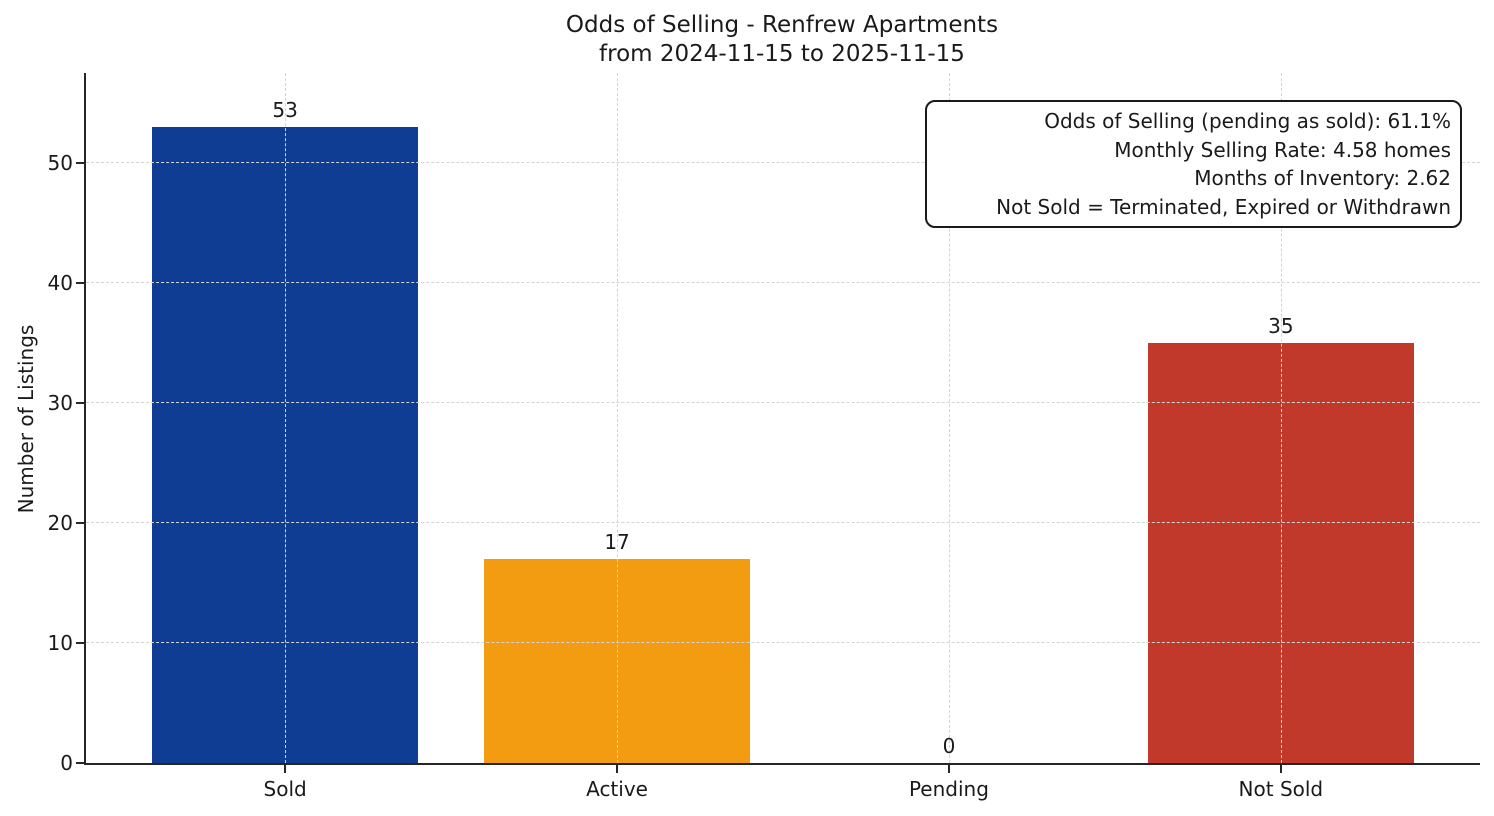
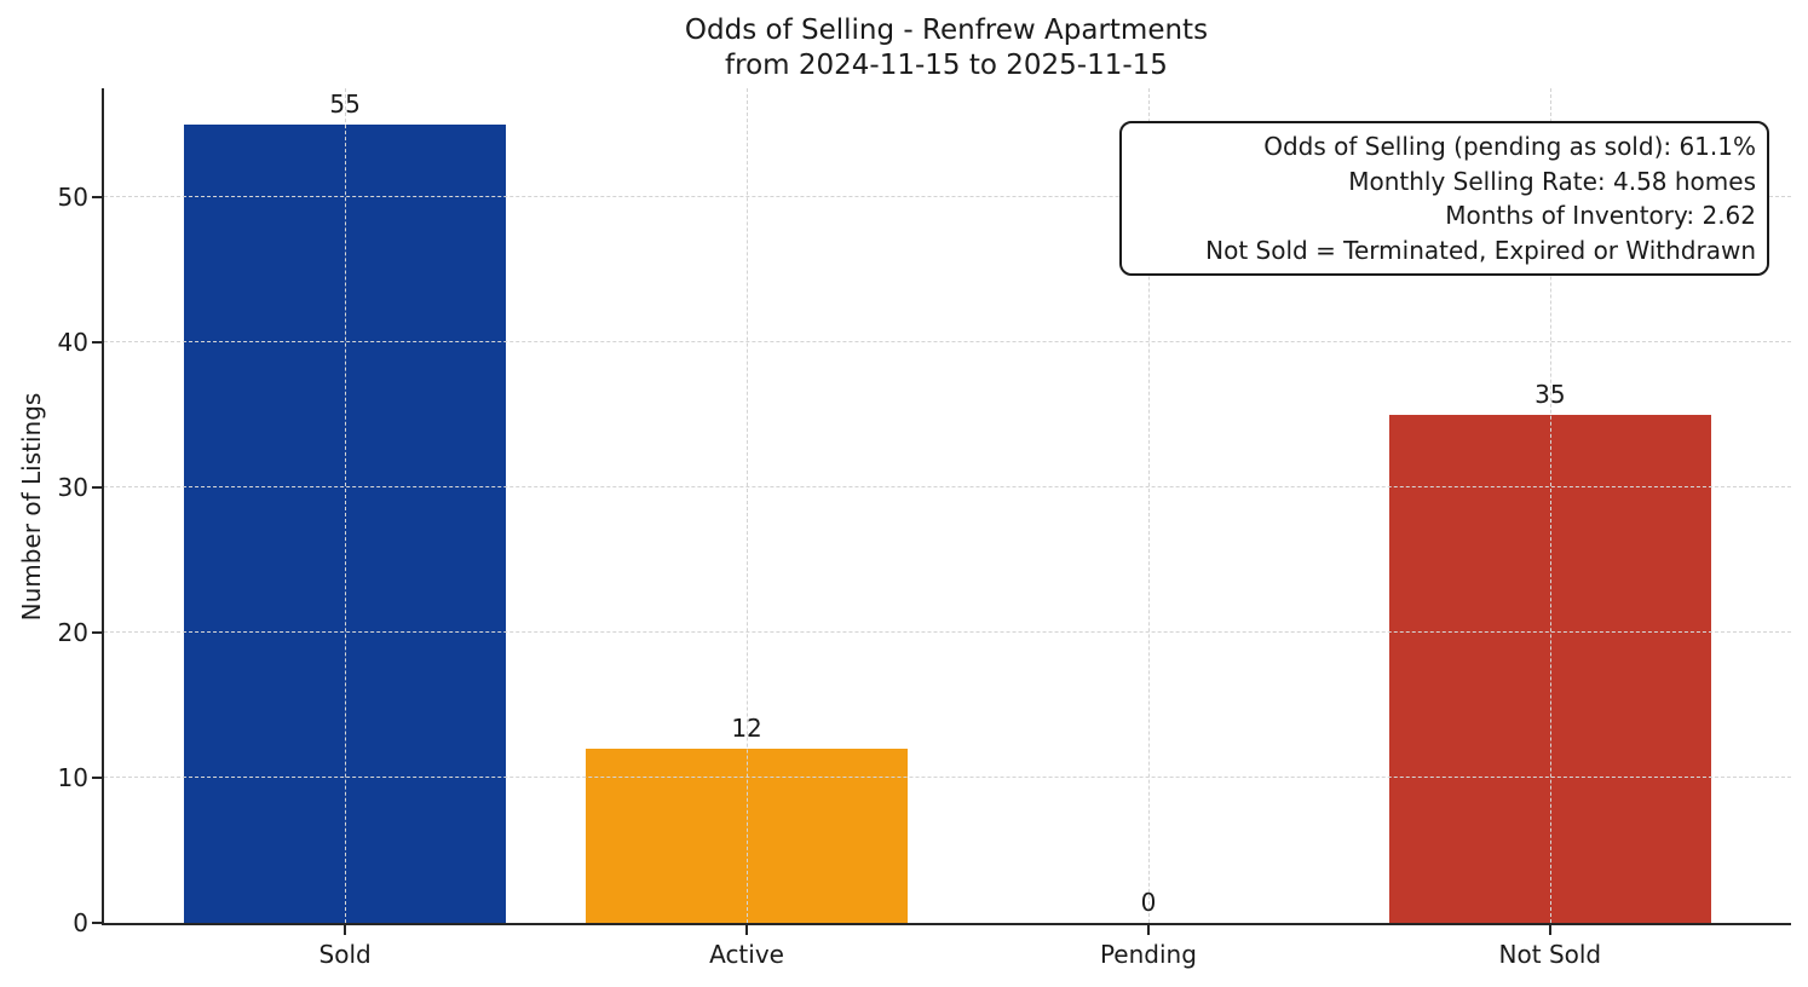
Sold: 53 -> 55
Active: 17 -> 12
